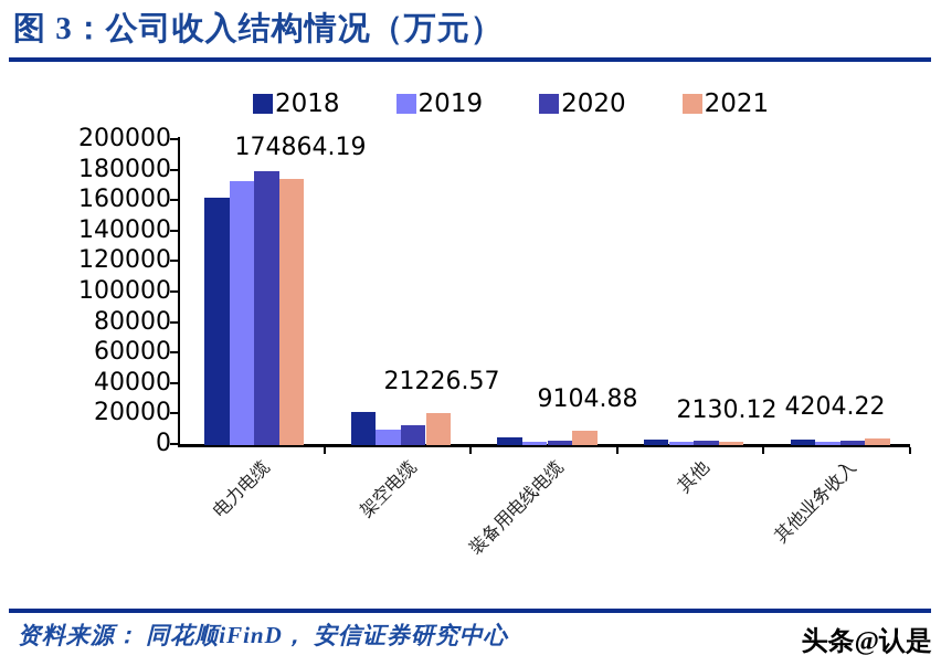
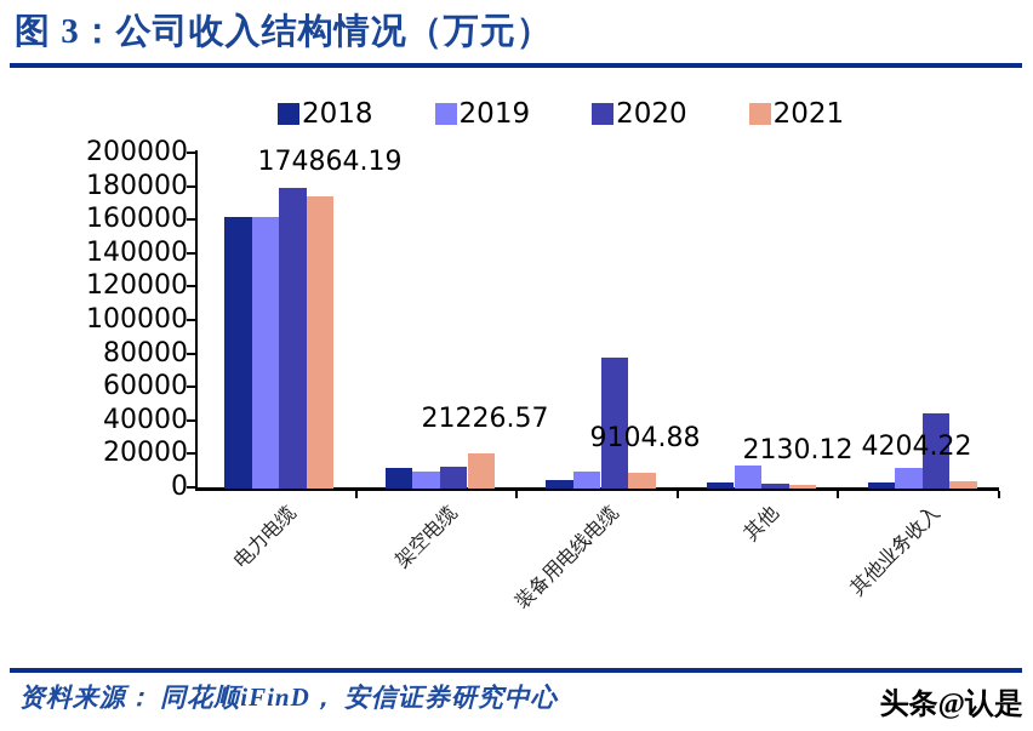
2019/电力电缆: 174000 -> 162000
2018/架空电缆: 22000 -> 12000
2019/装备用电线电缆: 2000 -> 10000
2020/装备用电线电缆: 3000 -> 78000
2019/其他: 2000 -> 14000
2019/其他业务收入: 2000 -> 12000
2020/其他业务收入: 3000 -> 45000
